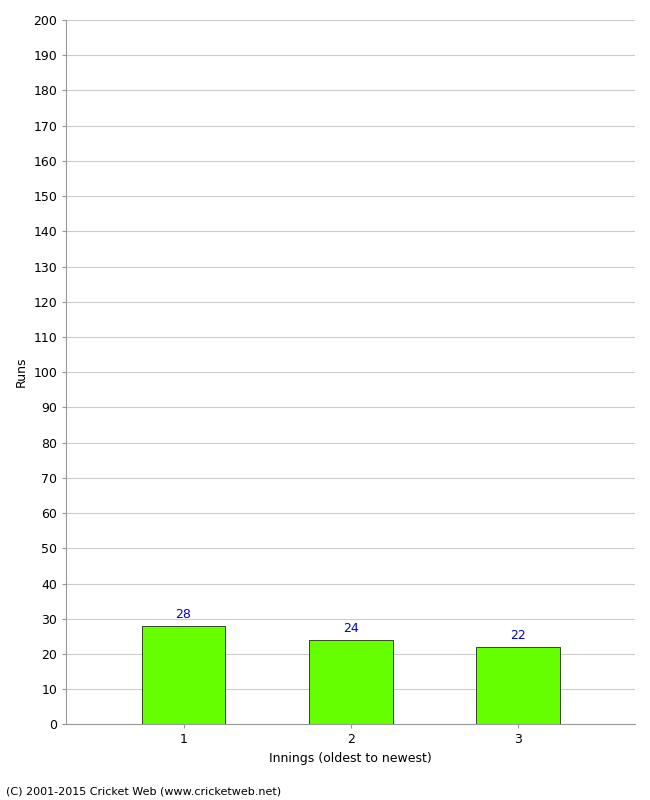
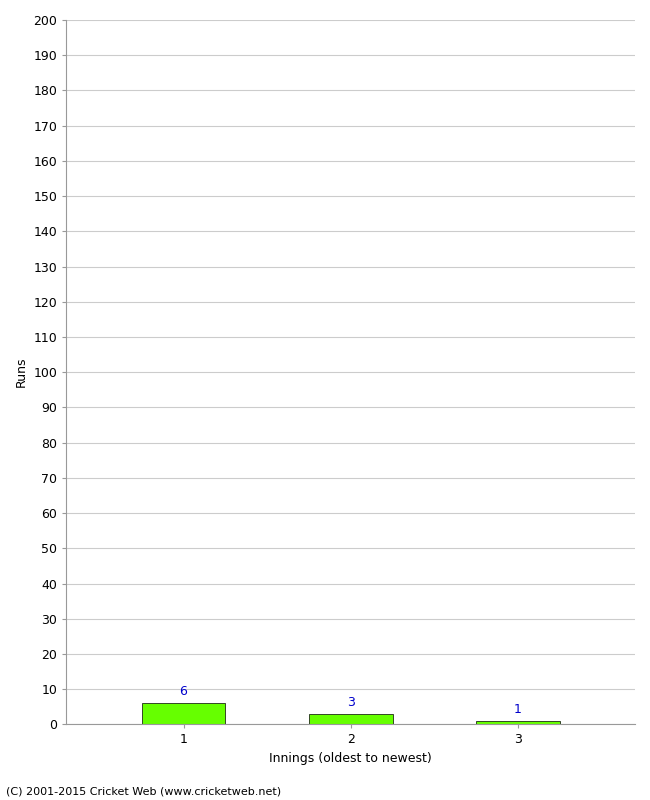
1: 28 -> 6
2: 24 -> 3
3: 22 -> 1
